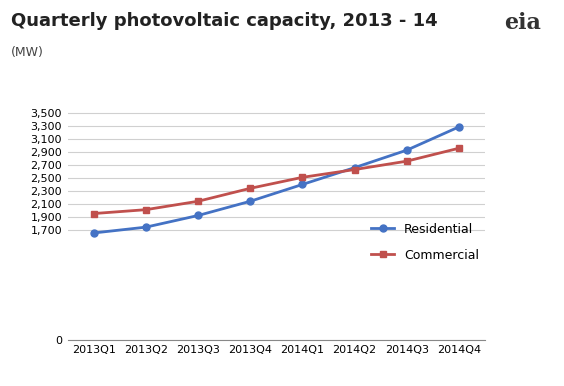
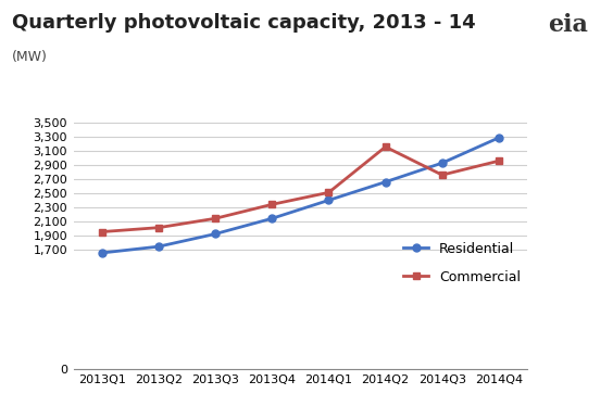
Commercial/2014Q2: 2,630 -> 3,160
